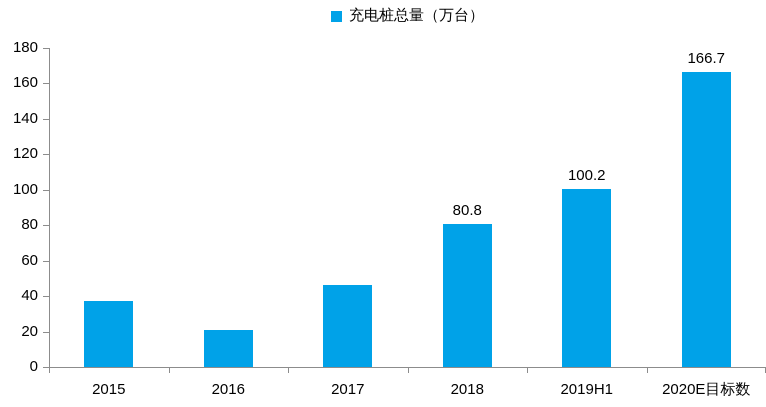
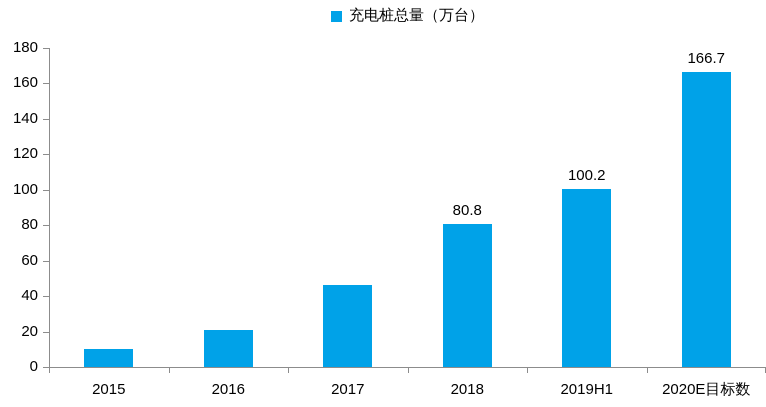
2015: 37 -> 10
